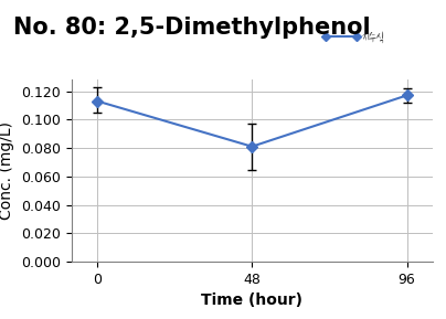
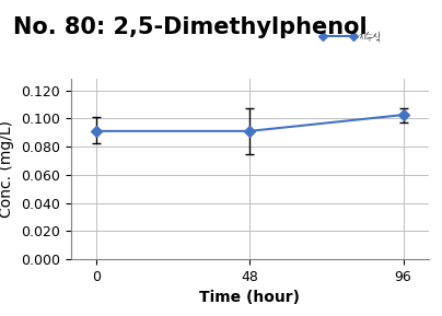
0: 0.113 -> 0.091
48: 0.081 -> 0.091
96: 0.117 -> 0.102
